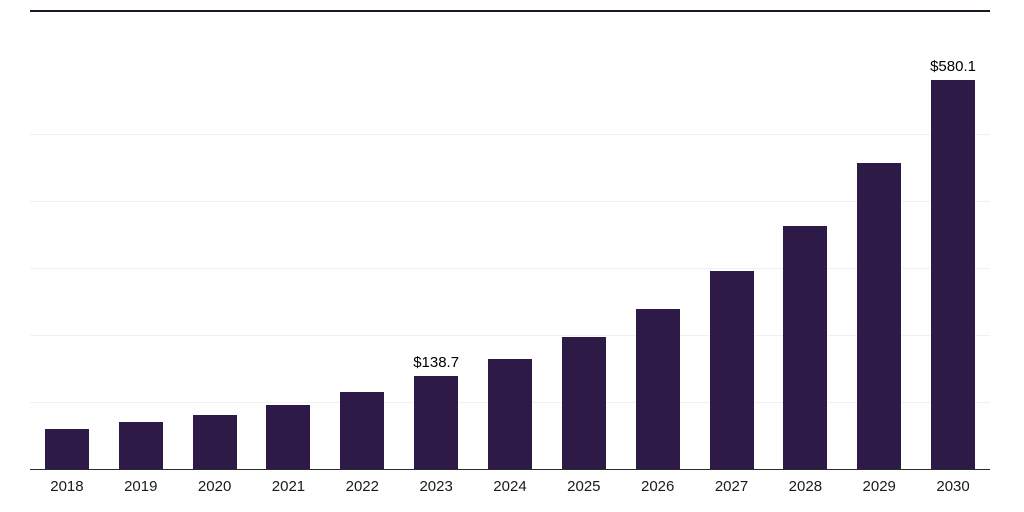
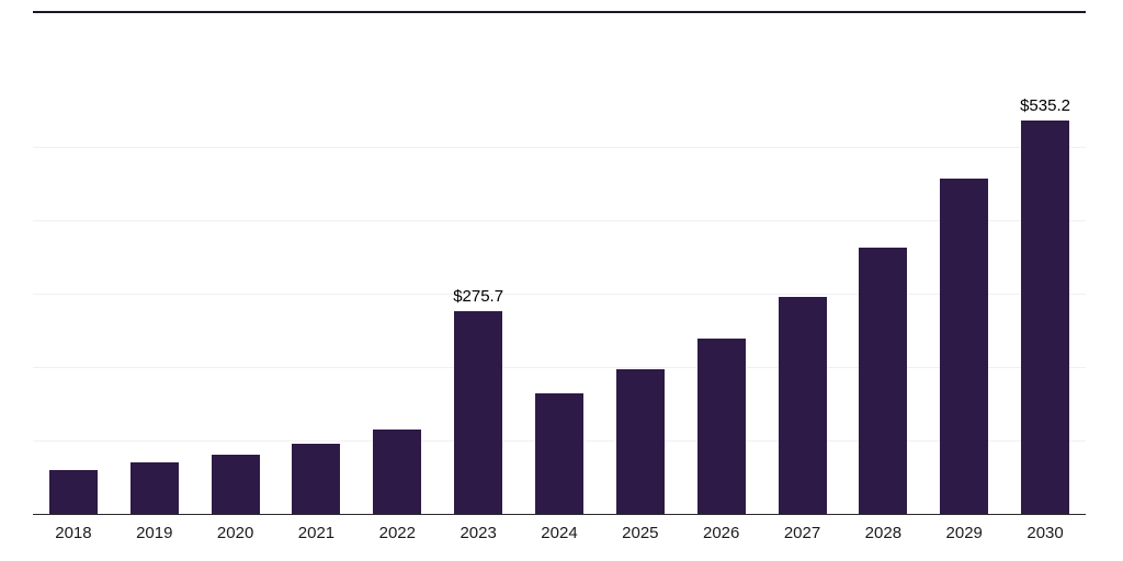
2023: $138.7 -> $275.7
2030: $580.1 -> $535.2
